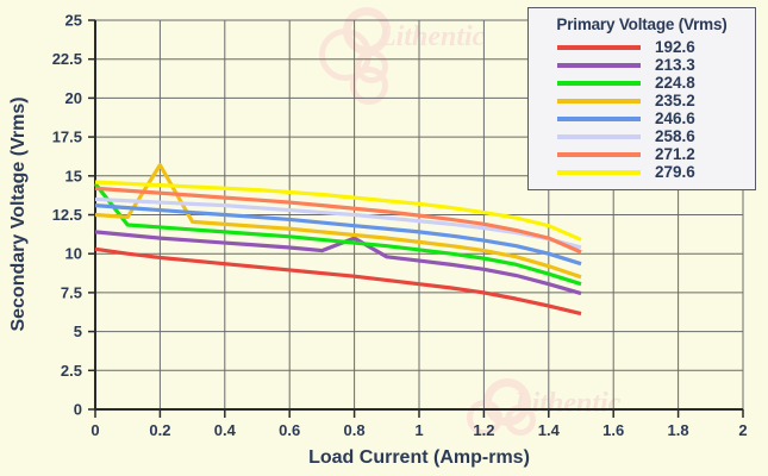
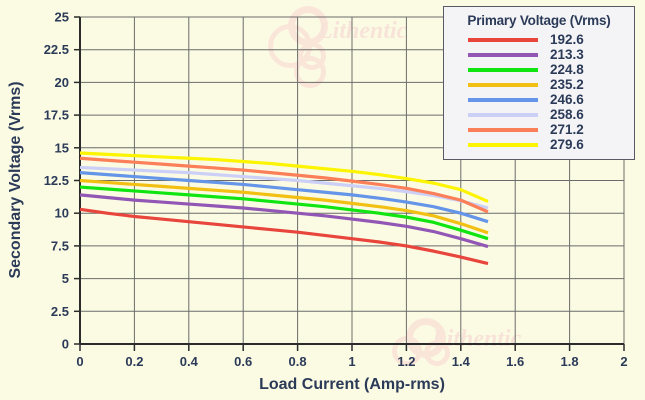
224.8/0: 14.5 -> 12.0
235.2/0.2: 15.7 -> 12.2
213.3/0.8: 11.0 -> 10.0
